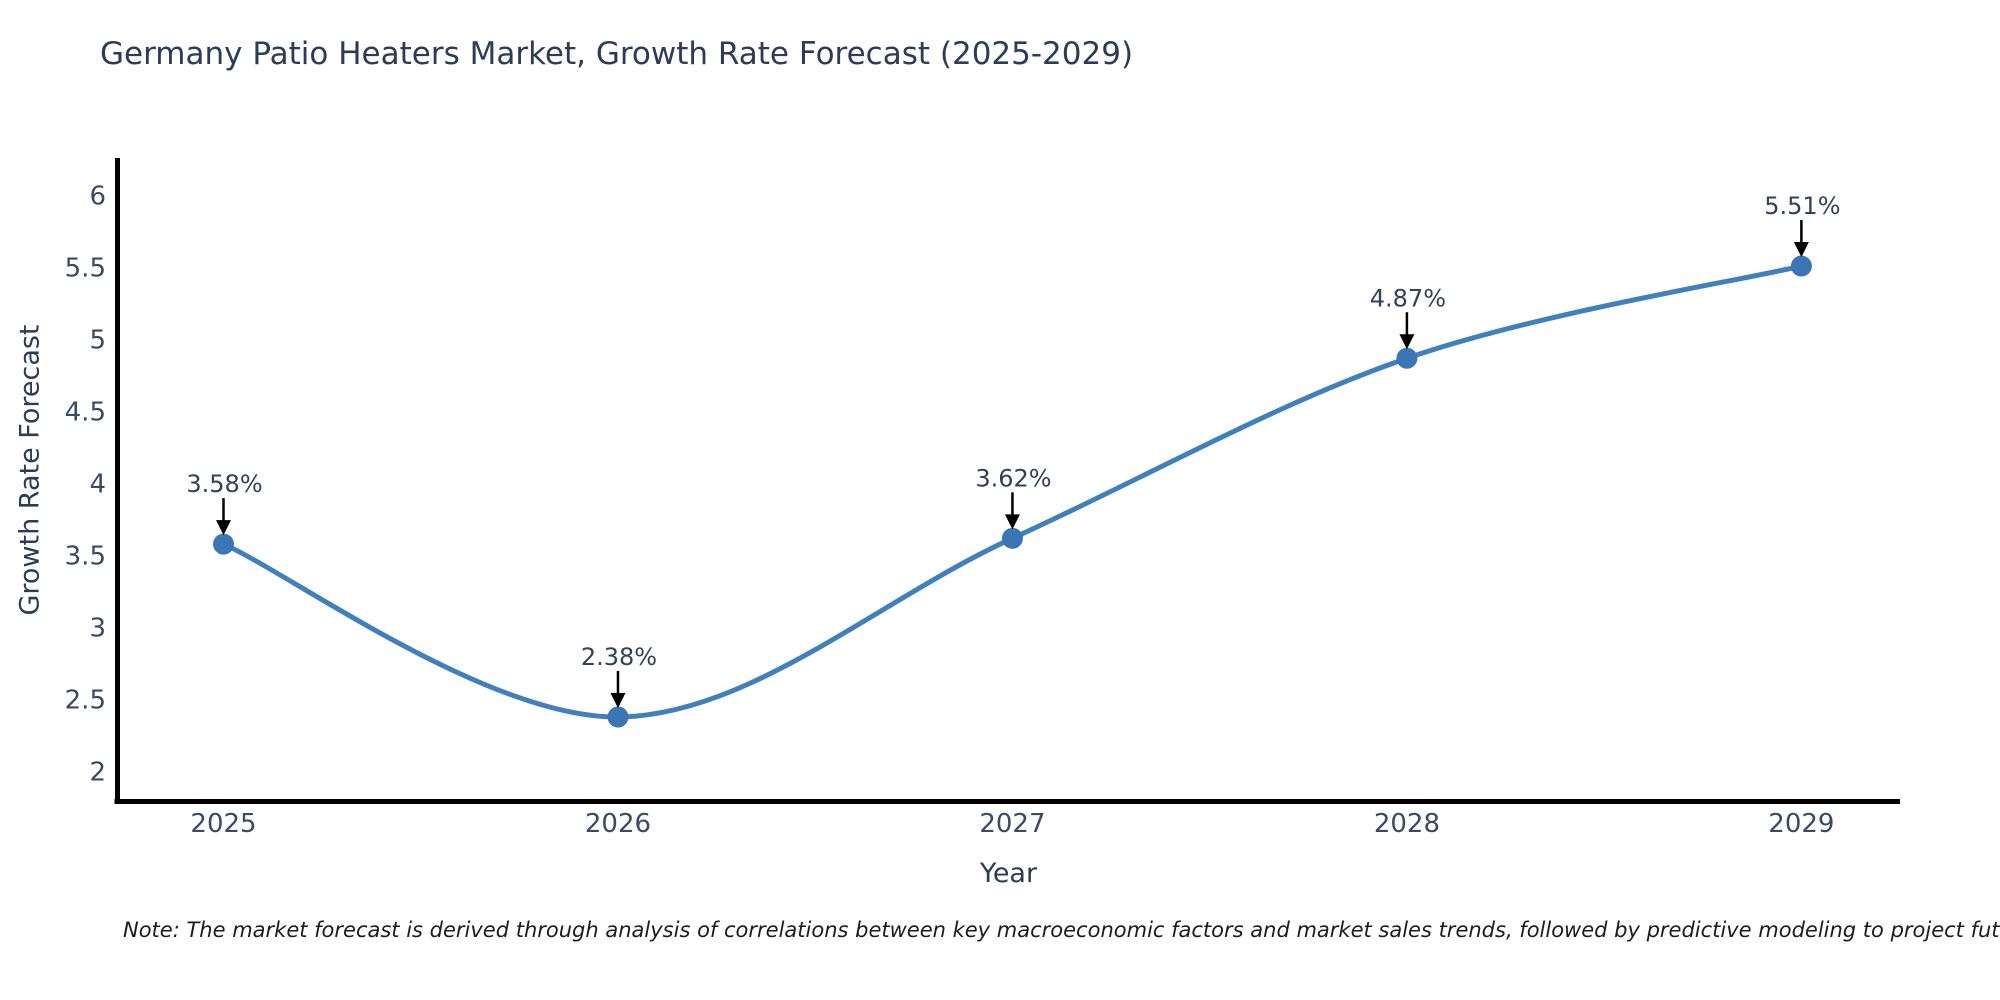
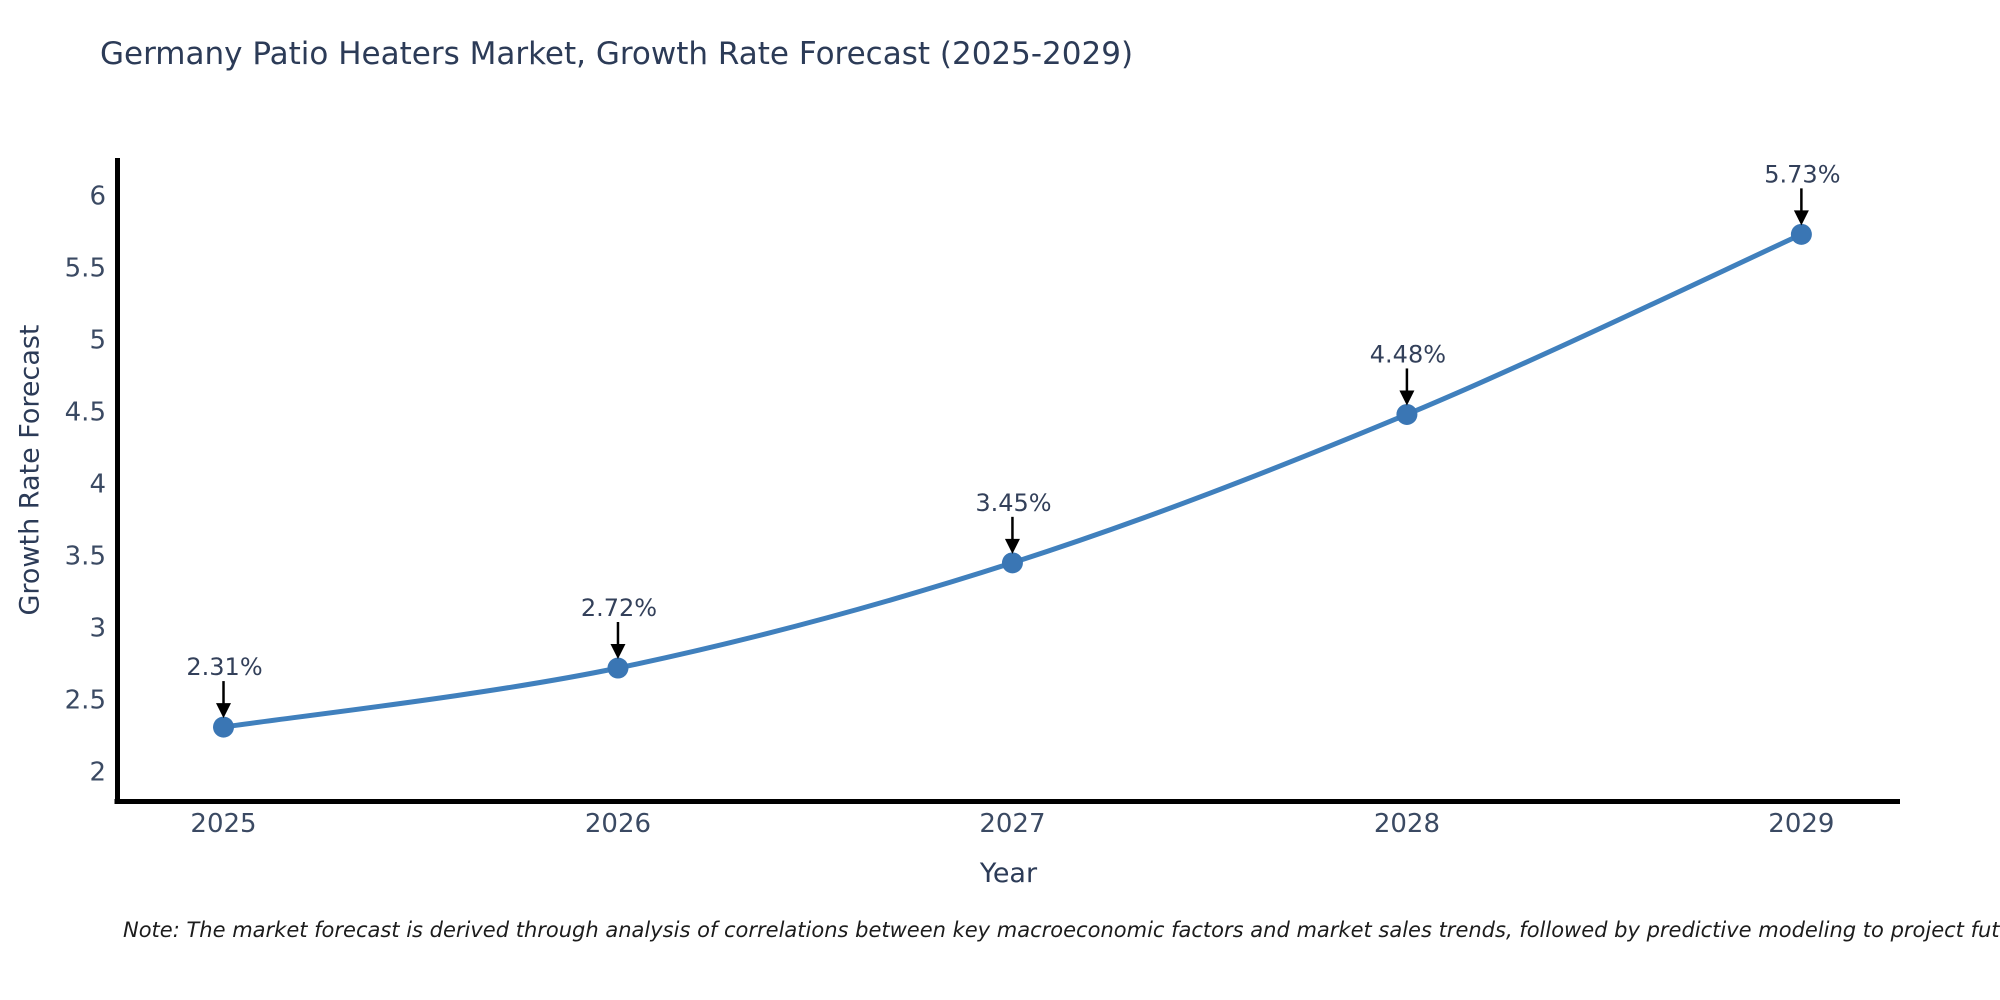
2025: 3.58% -> 2.31%
2026: 2.38% -> 2.72%
2027: 3.62% -> 3.45%
2028: 4.87% -> 4.48%
2029: 5.51% -> 5.73%
